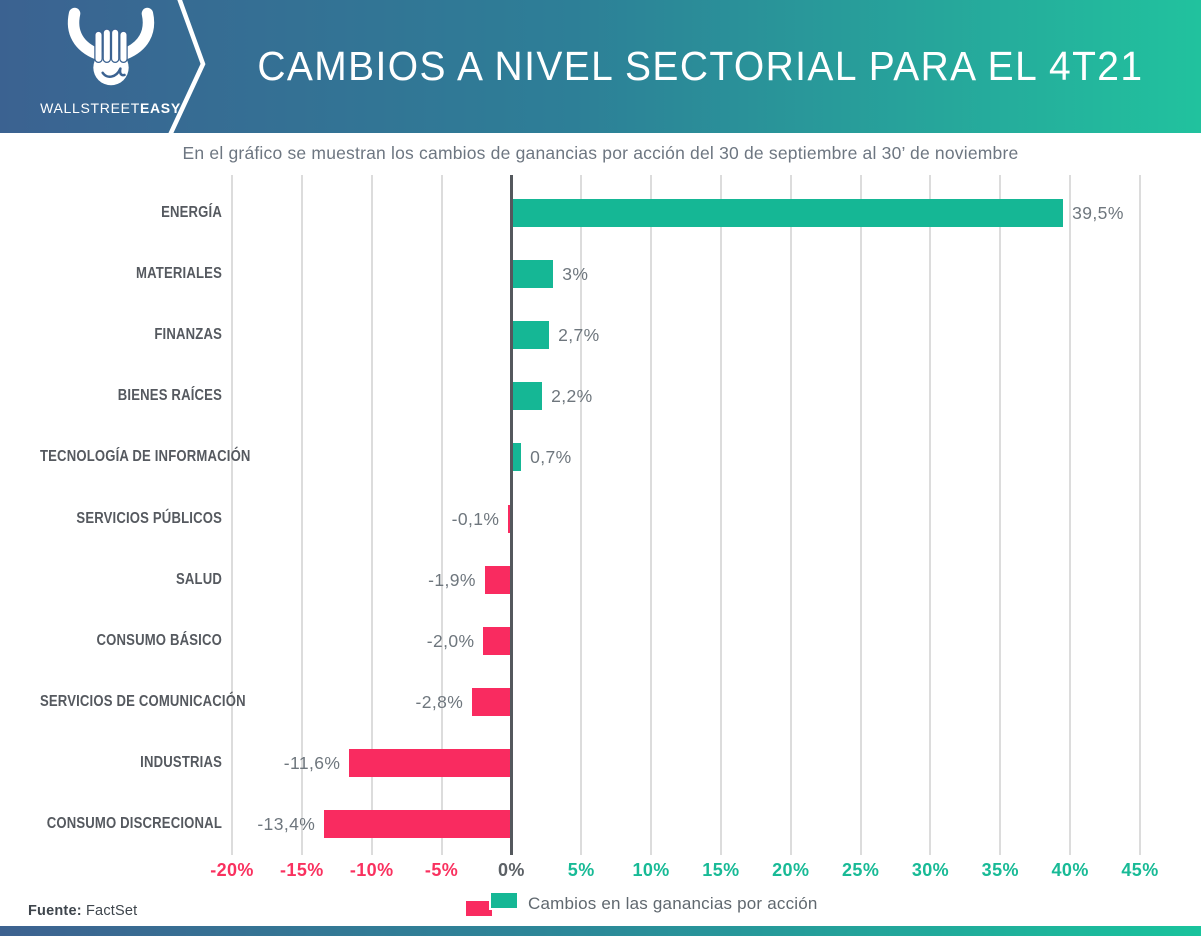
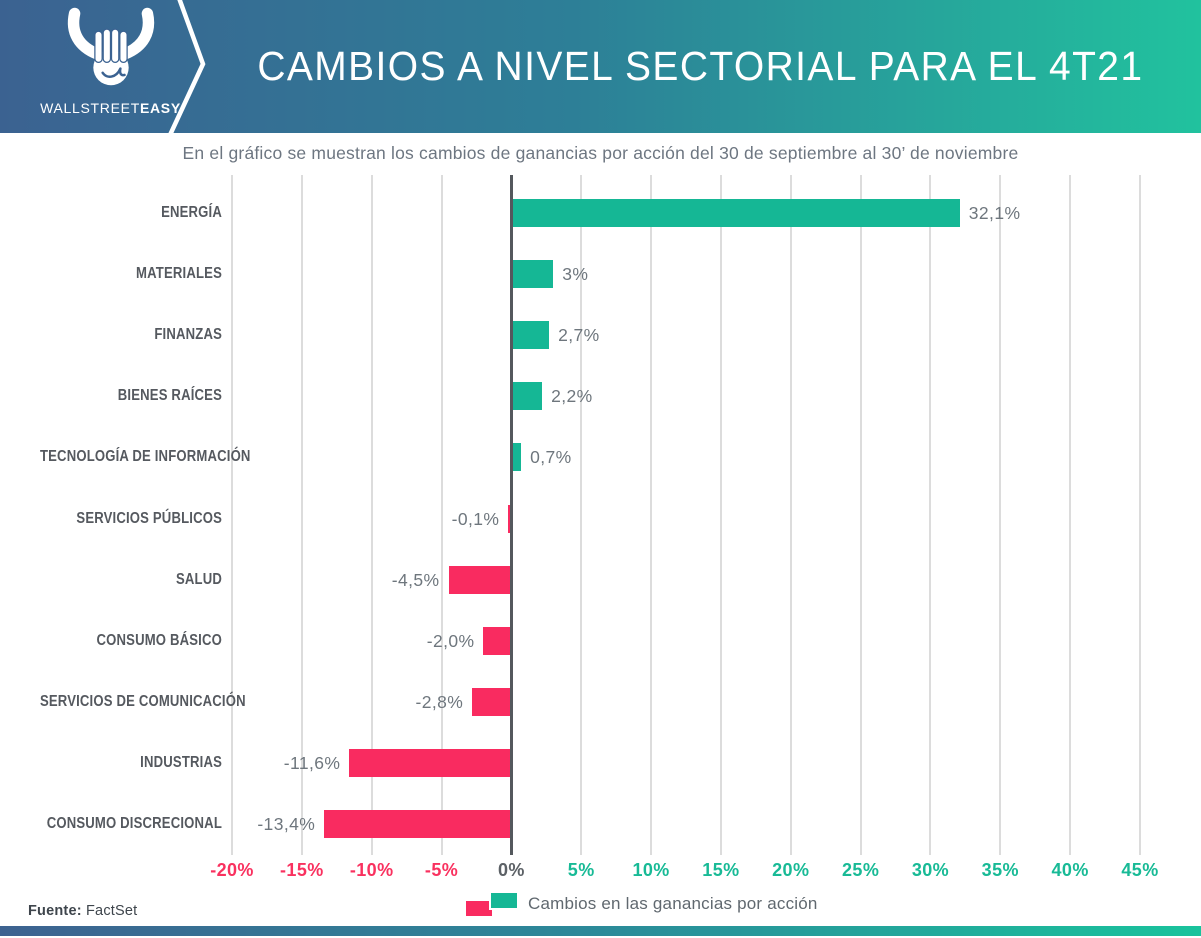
ENERGÍA: 39,5% -> 32,1%
SALUD: -1,9% -> -4,5%
